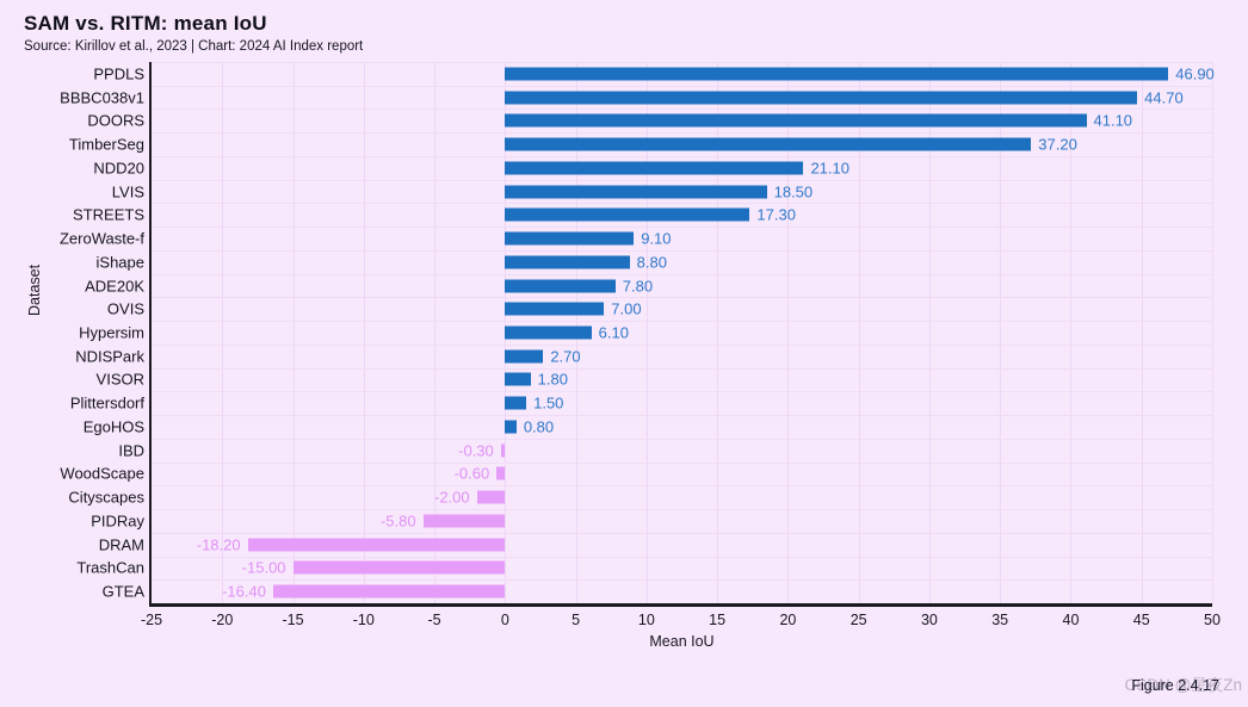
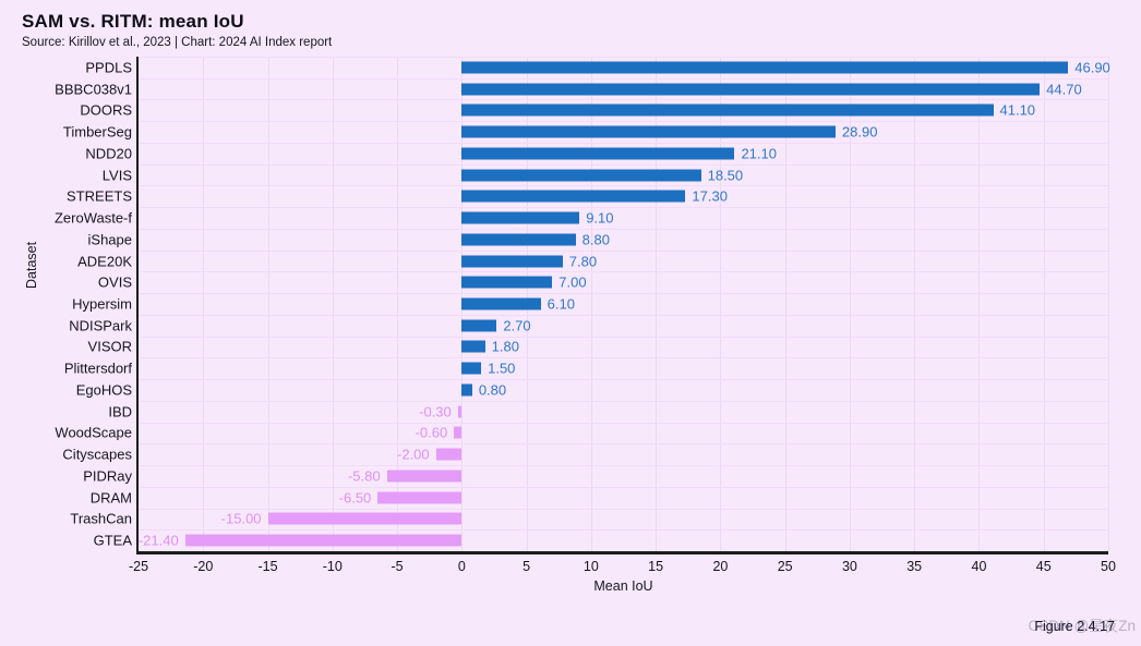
TimberSeg: 37.20 -> 28.90
DRAM: -18.20 -> -6.50
GTEA: -16.40 -> -21.40
